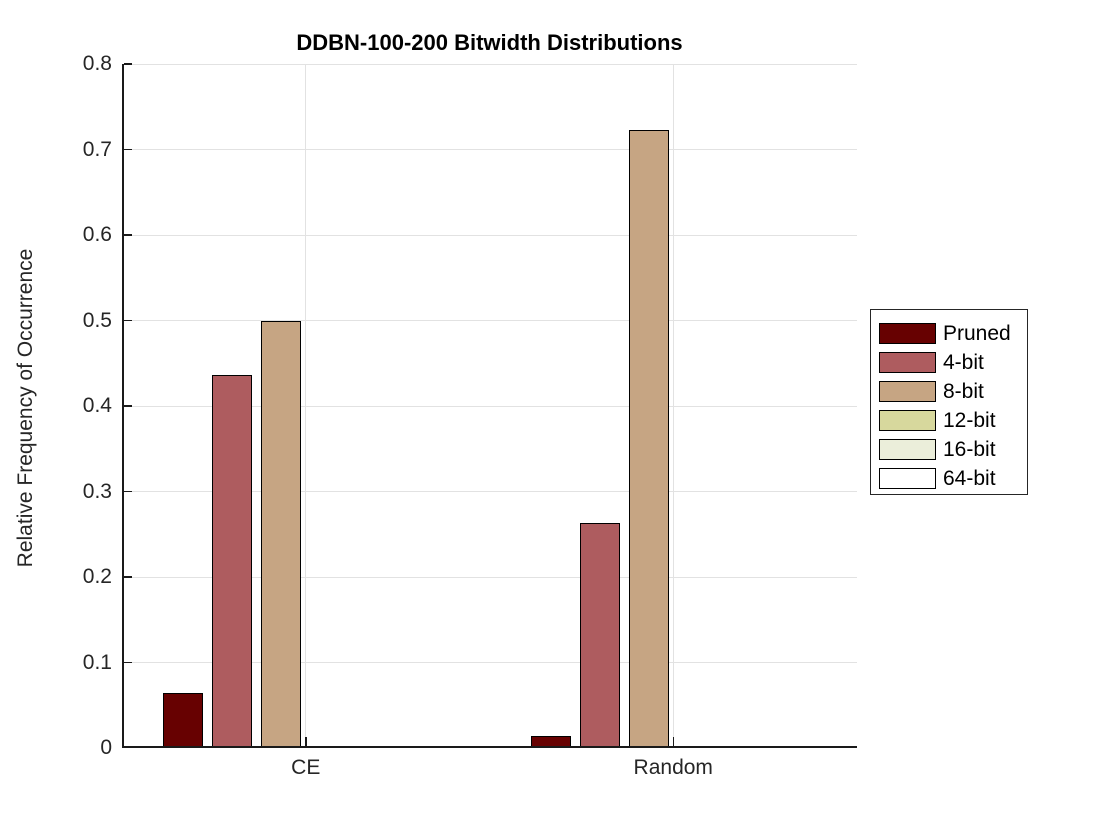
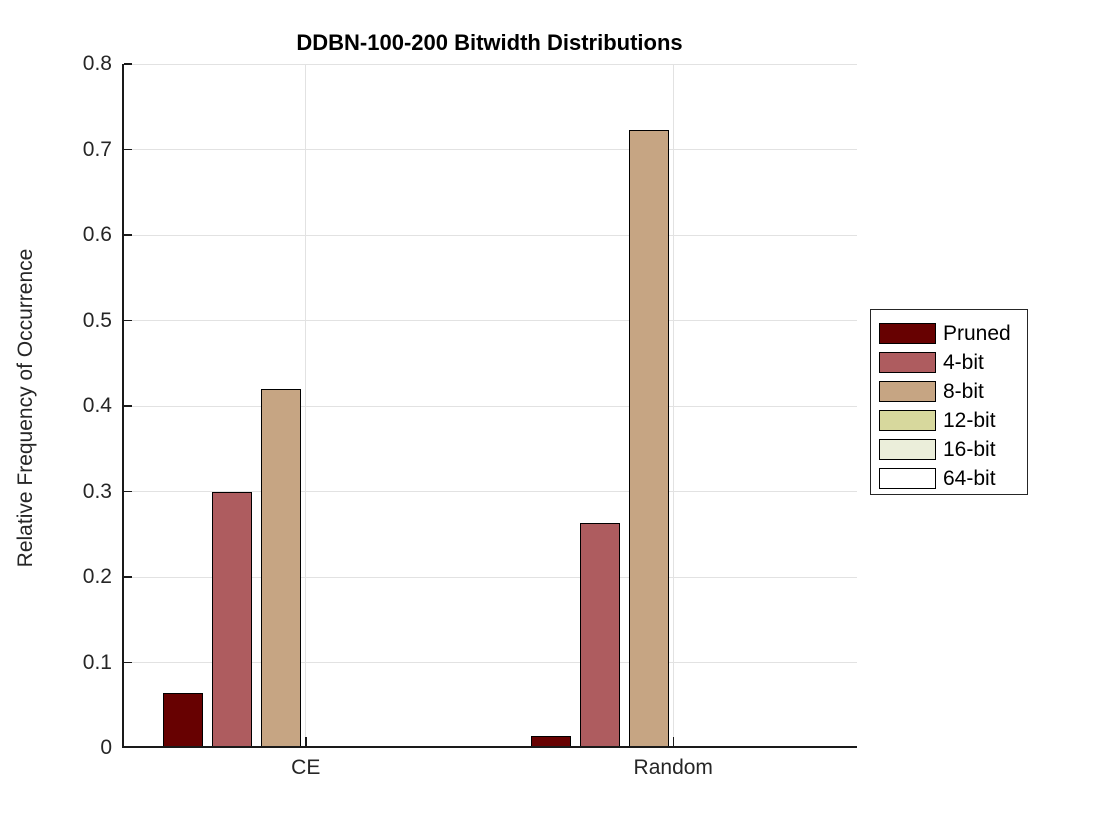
4-bit/CE: 0.44 -> 0.30
8-bit/CE: 0.50 -> 0.42
